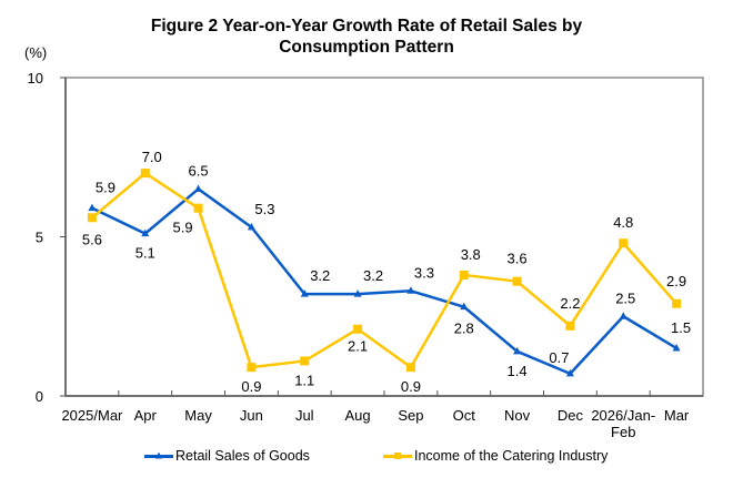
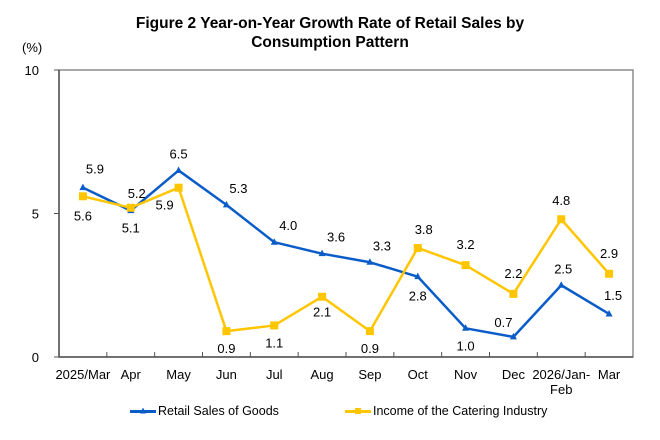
Income of the Catering Industry/Apr: 7.0 -> 5.2
Retail Sales of Goods/Jul: 3.2 -> 4.0
Retail Sales of Goods/Aug: 3.2 -> 3.6
Retail Sales of Goods/Nov: 1.4 -> 1.0
Income of the Catering Industry/Nov: 3.6 -> 3.2
